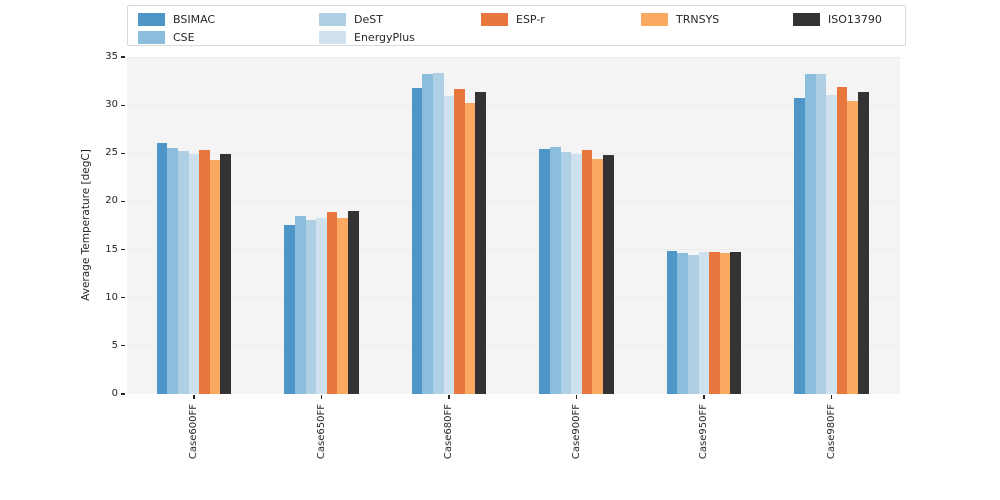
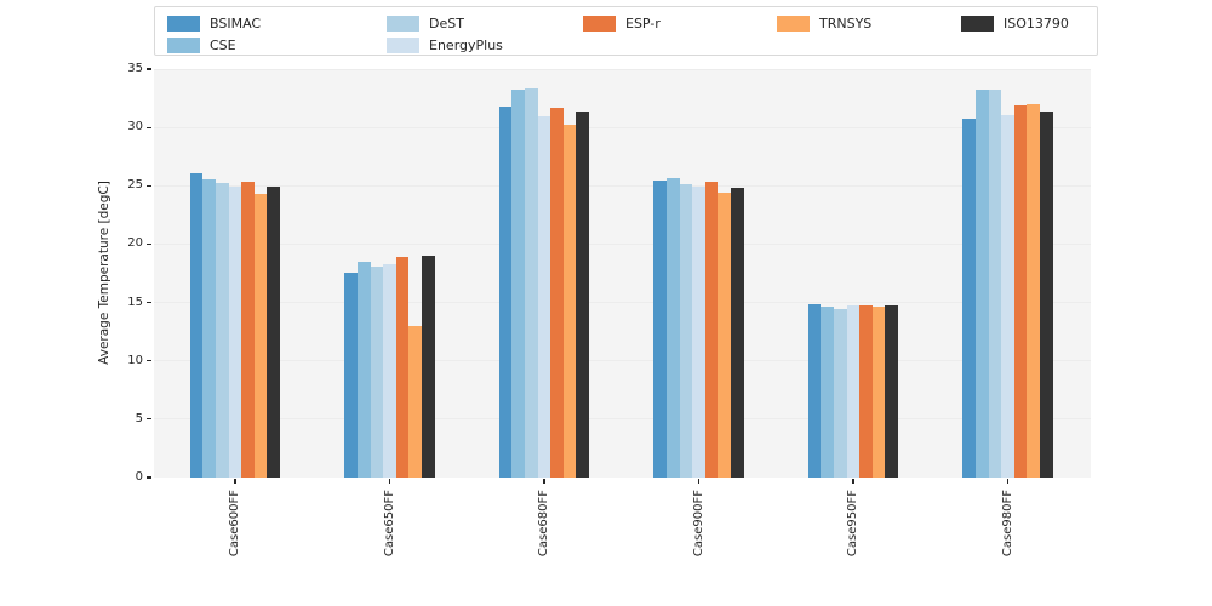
TRNSYS/Case650FF: 18 -> 13
TRNSYS/Case980FF: 30 -> 32
